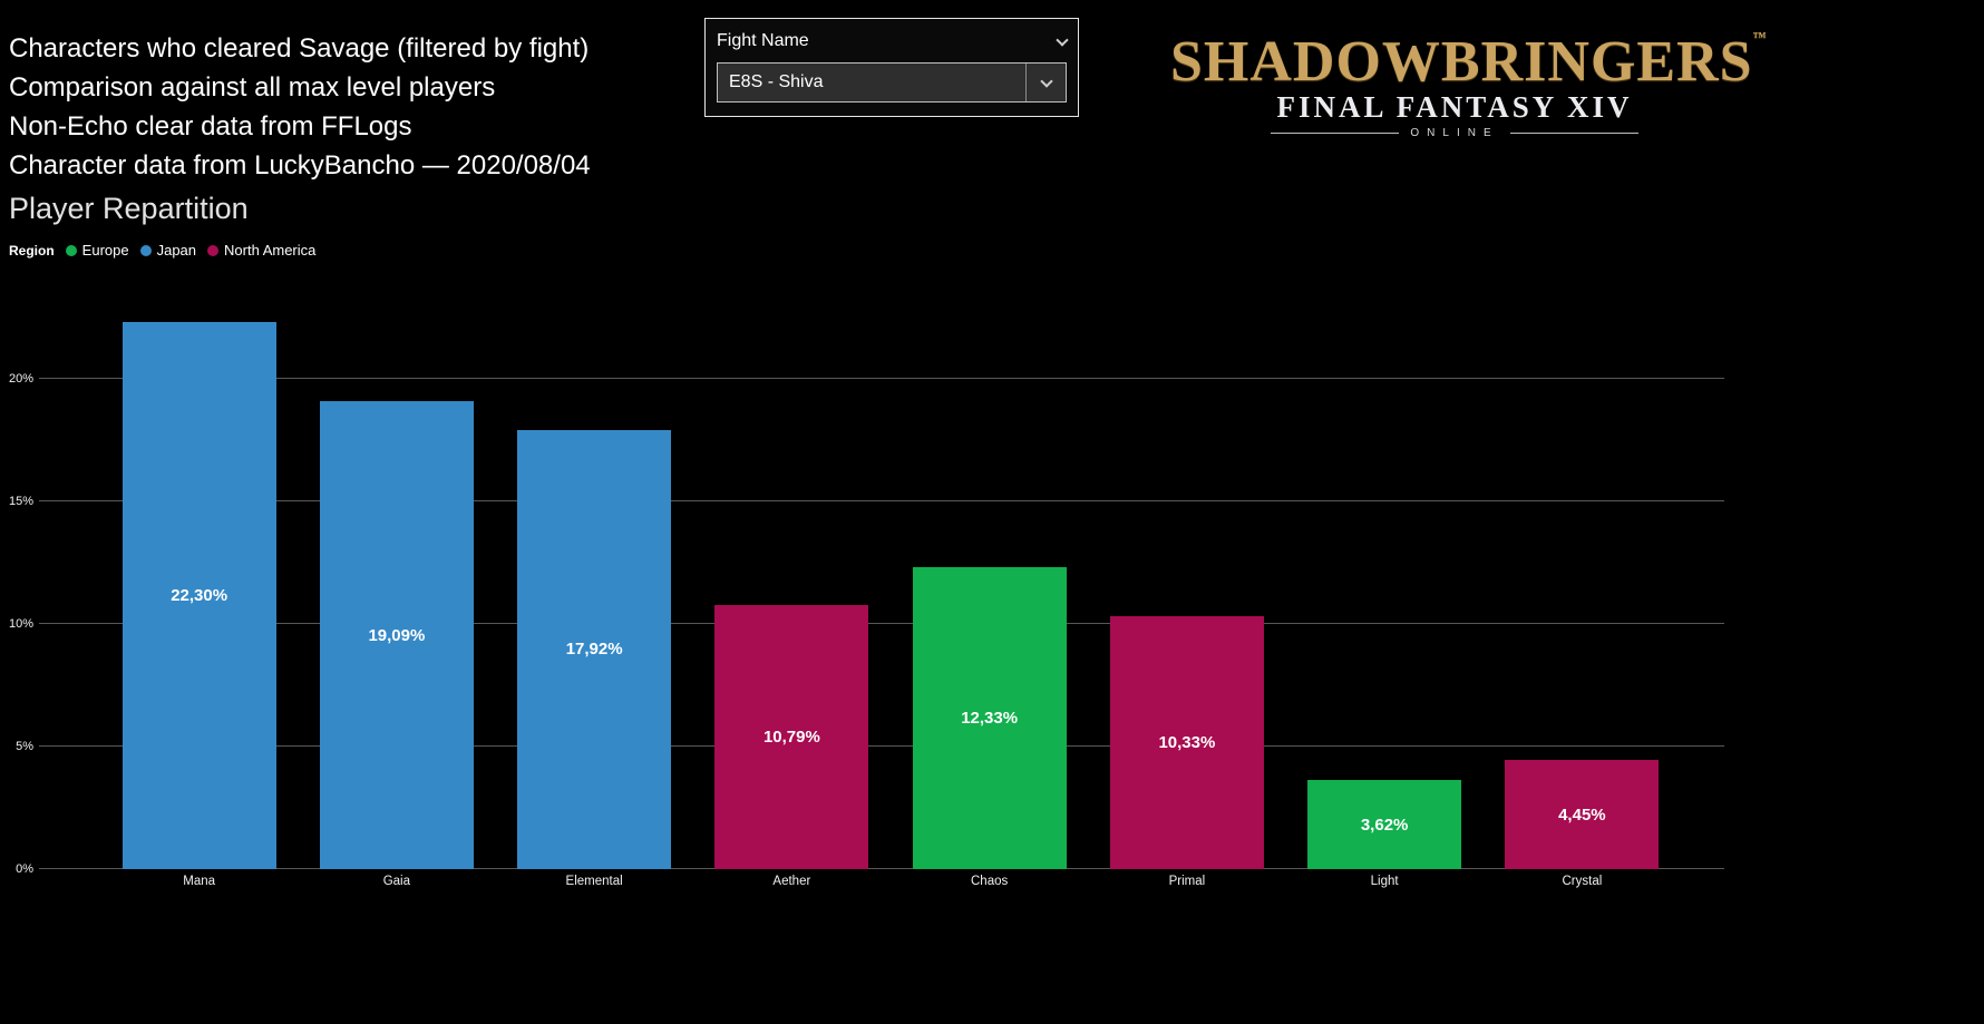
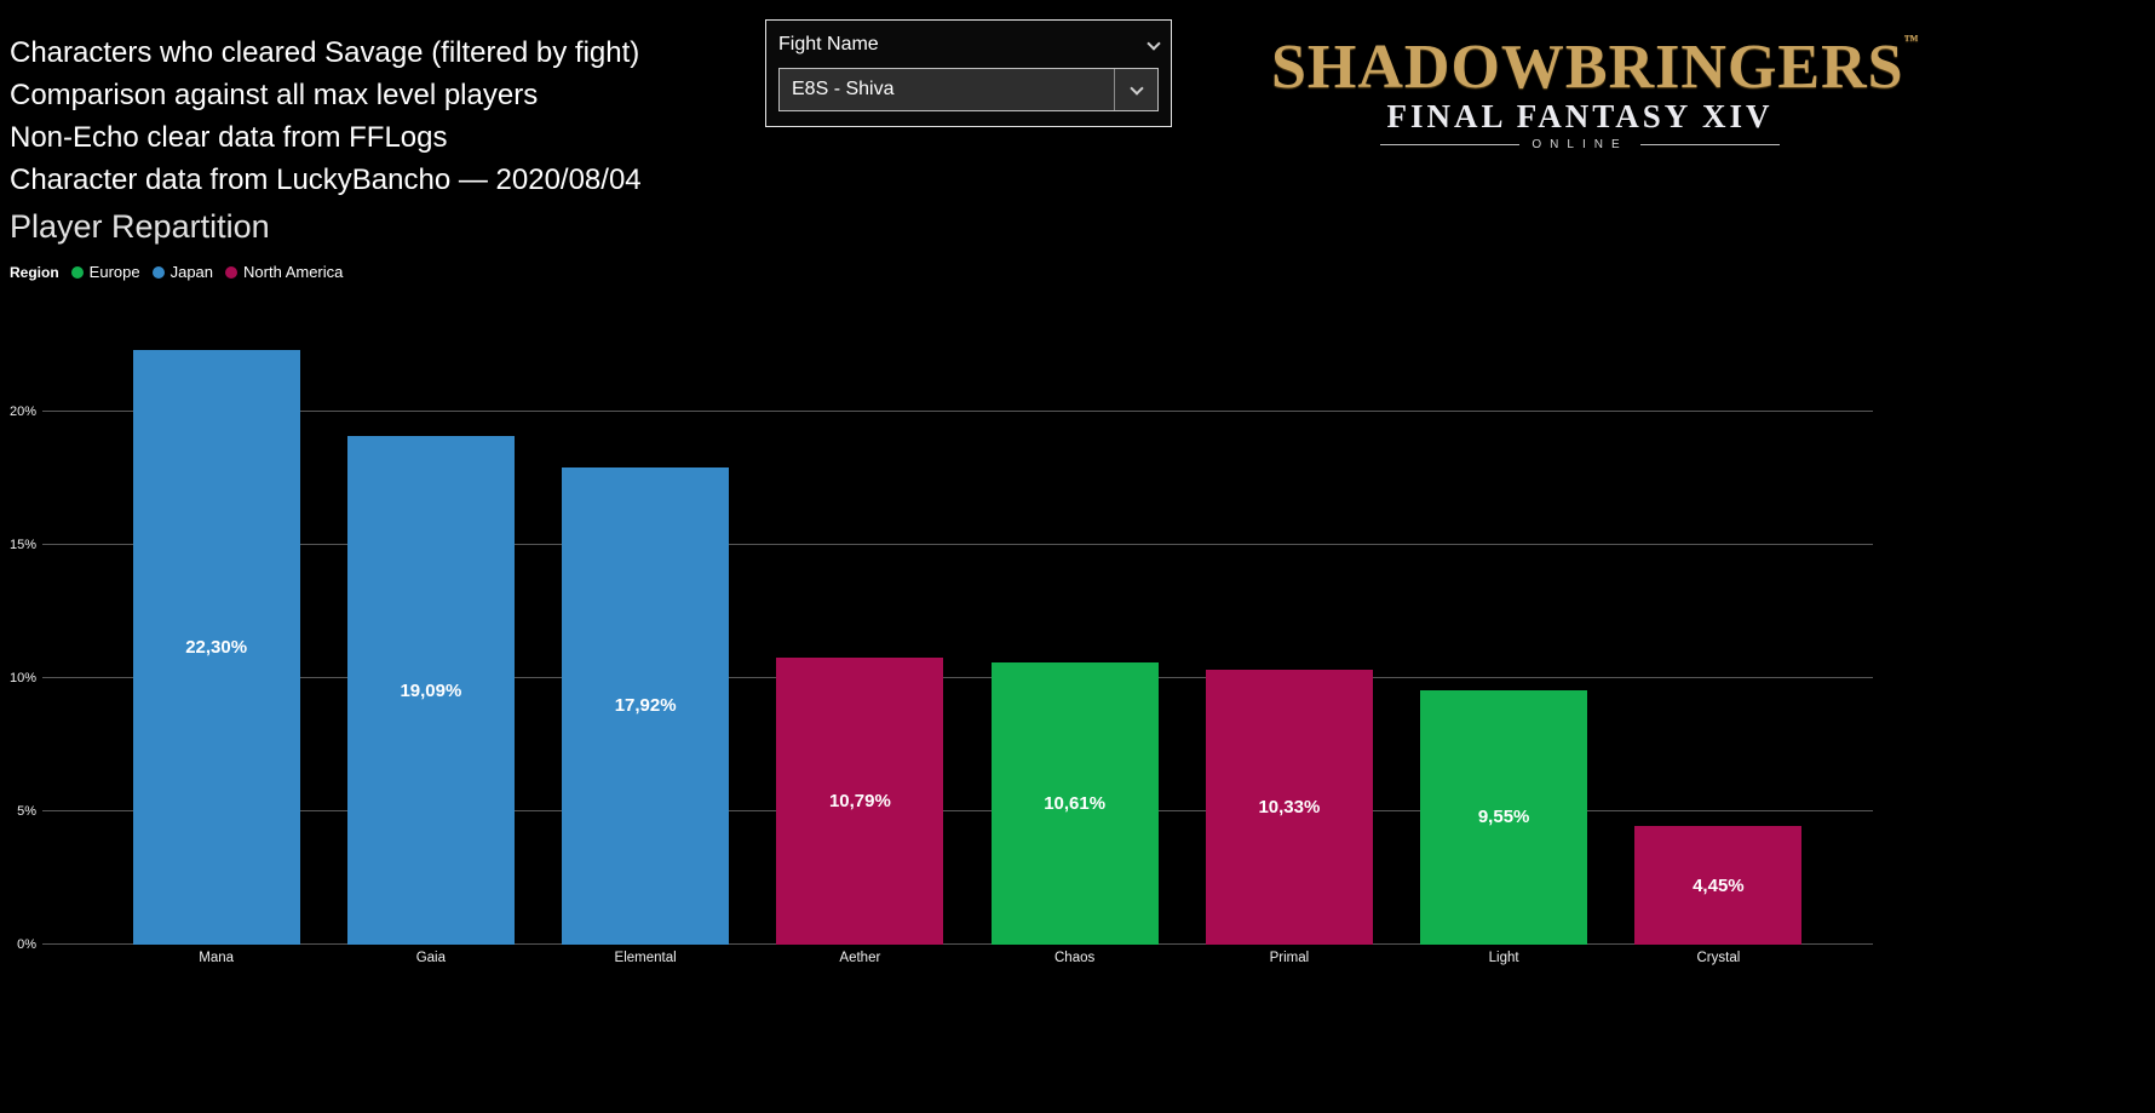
Chaos: 12,33% -> 10,61%
Light: 3,62% -> 9,55%
